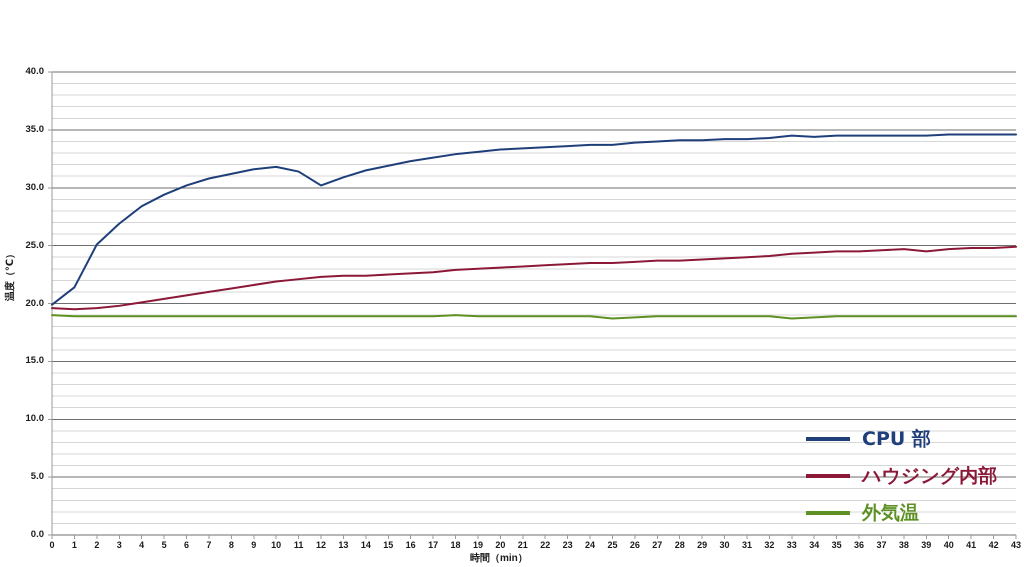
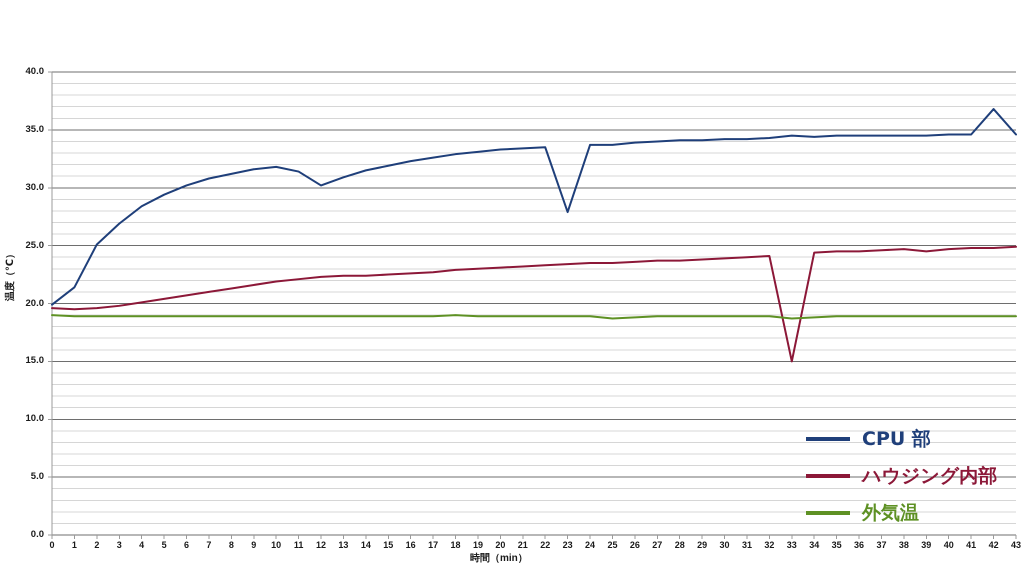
CPU 部/23: 33.6 -> 27.9
ハウジング内部/33: 24.3 -> 15.0
CPU 部/42: 34.6 -> 36.8
